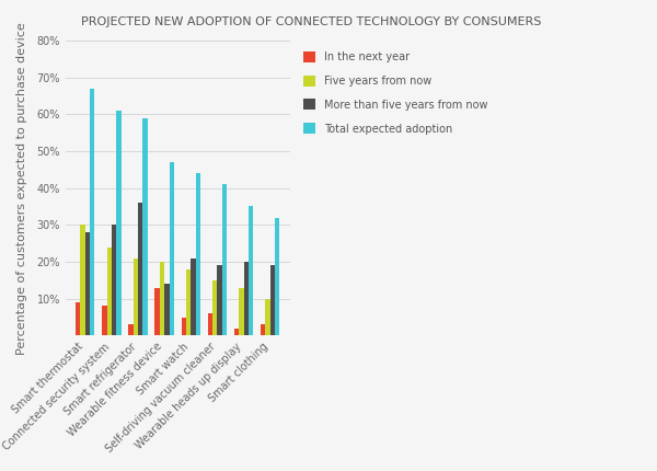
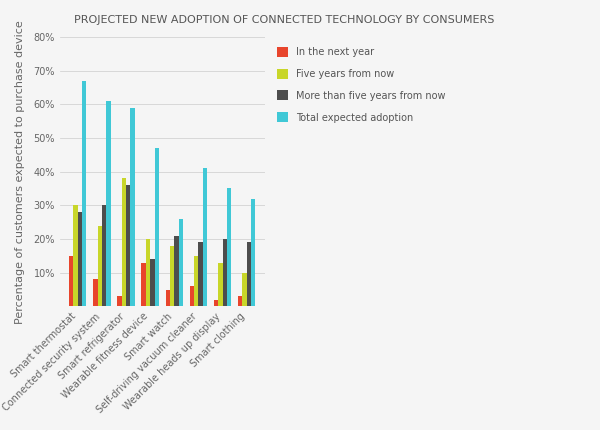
In the next year/Smart thermostat: 9% -> 15%
Five years from now/Smart refrigerator: 21% -> 38%
Total expected adoption/Smart watch: 44% -> 26%
